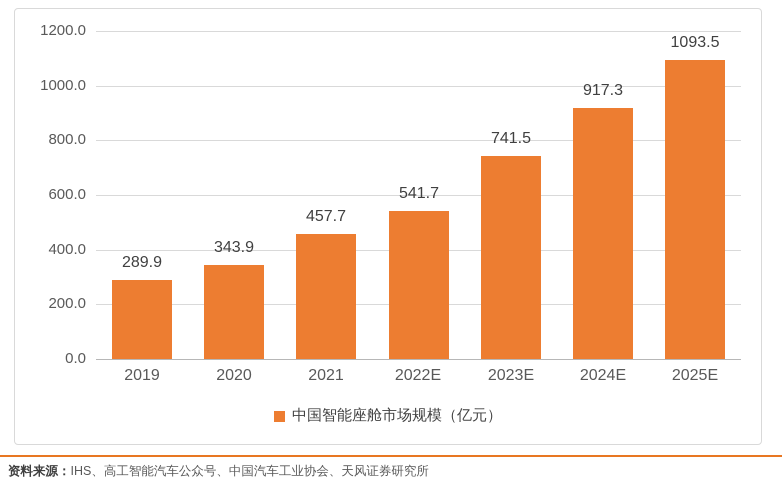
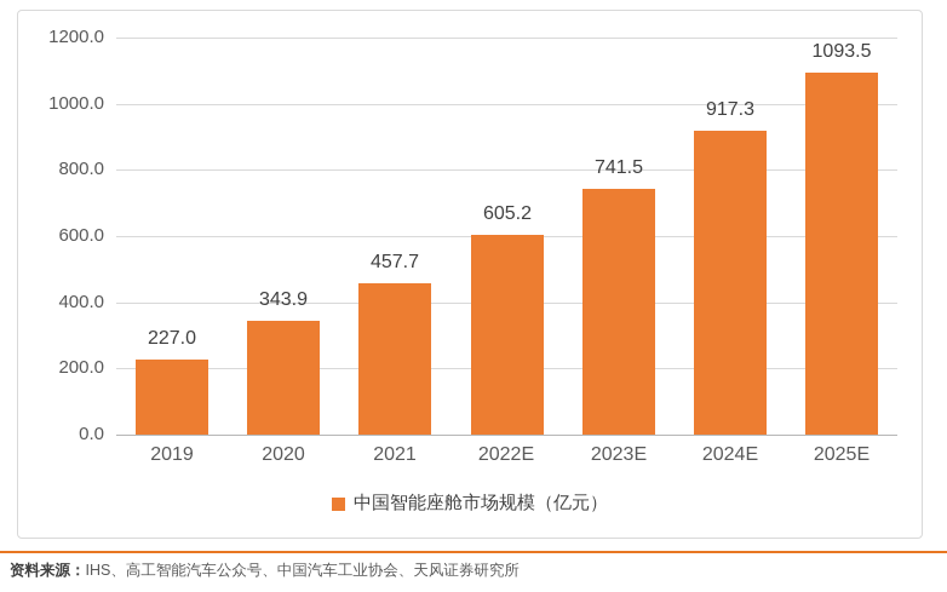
2019: 289.9 -> 227.0
2022E: 541.7 -> 605.2
